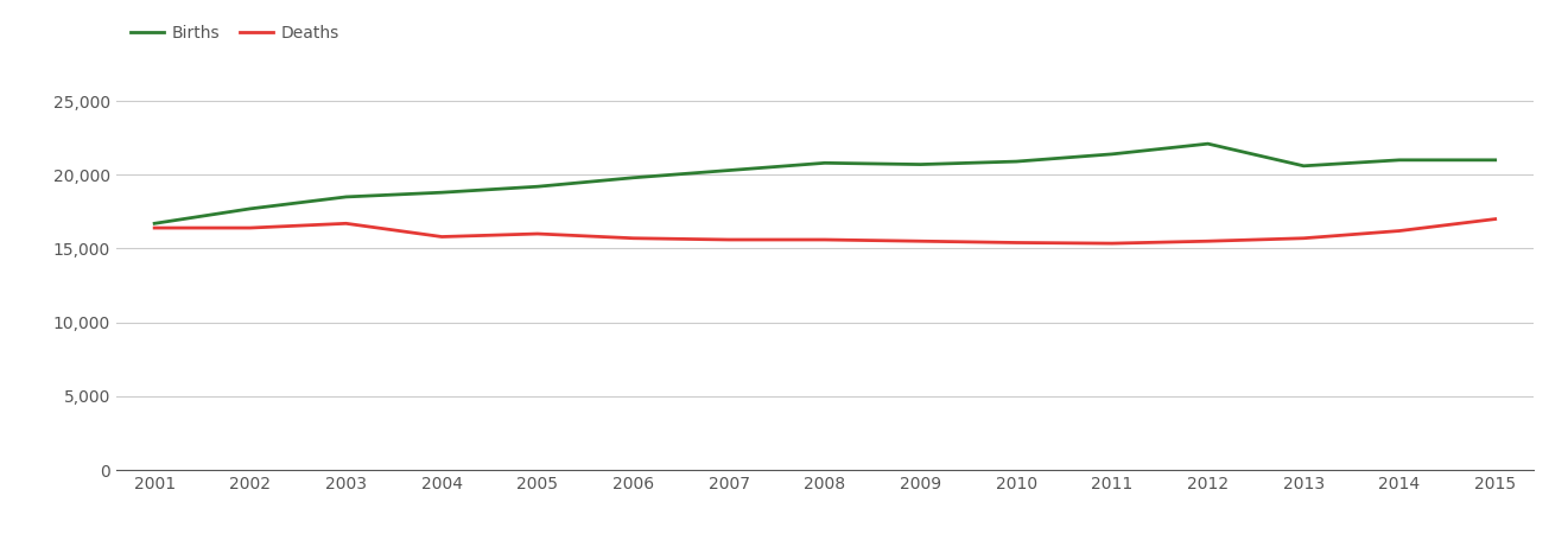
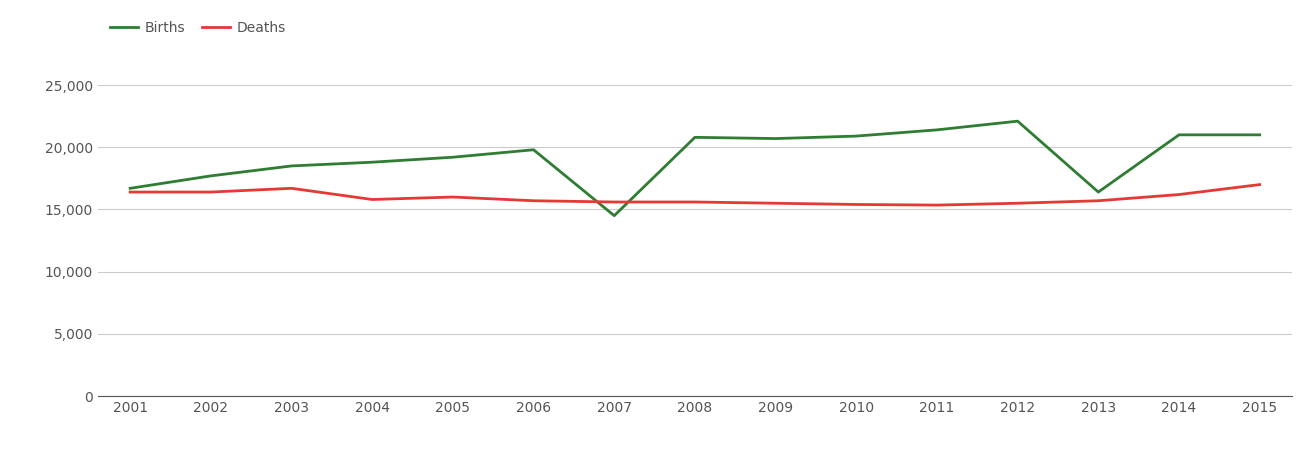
Births/2007: 20,300 -> 14,500
Births/2013: 20,600 -> 16,400
